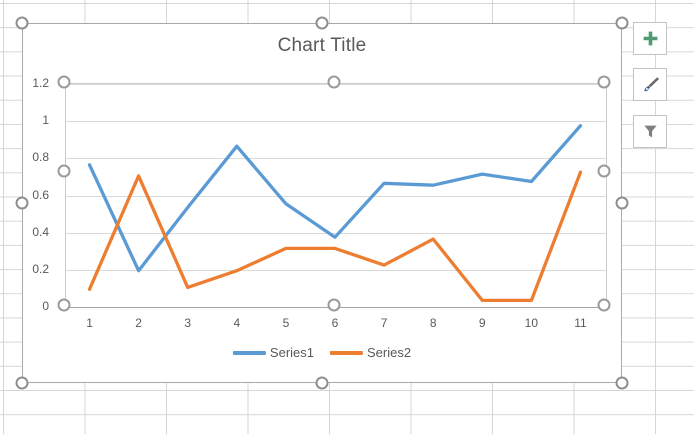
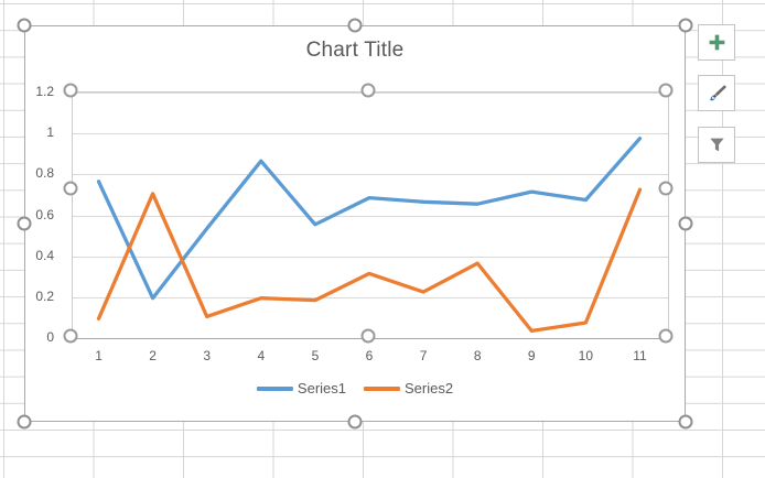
Series2/5: 0.31 -> 0.18
Series1/6: 0.37 -> 0.68
Series2/10: 0.03 -> 0.07
